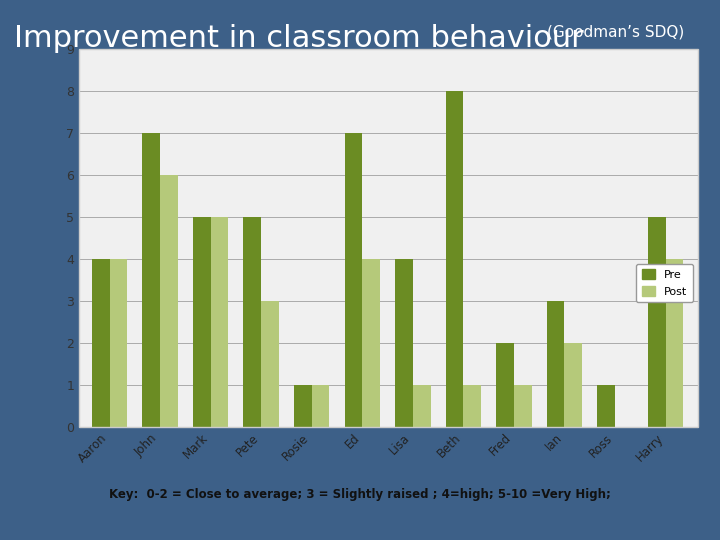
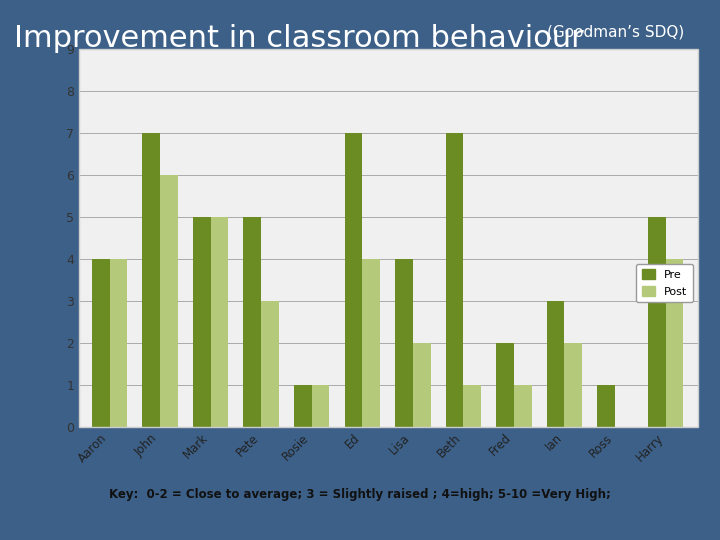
Post/Lisa: 1 -> 2
Pre/Beth: 8 -> 7
